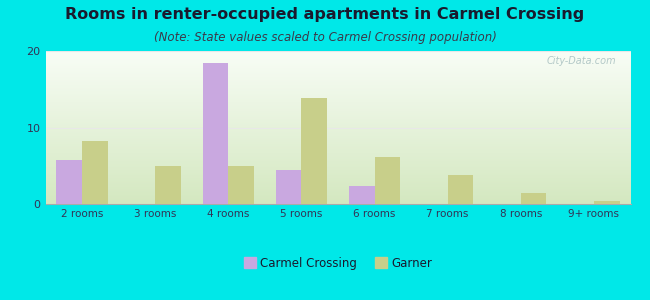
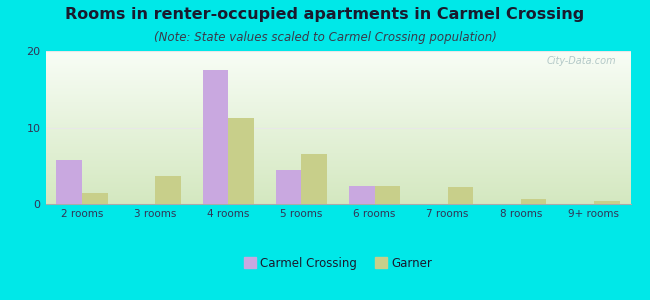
Garner/2 rooms: 8.2 -> 1.5
Garner/3 rooms: 5.0 -> 3.7
Carmel Crossing/4 rooms: 18.4 -> 17.5
Garner/4 rooms: 5.0 -> 11.3
Garner/5 rooms: 13.8 -> 6.5
Garner/6 rooms: 6.2 -> 2.3
Garner/7 rooms: 3.8 -> 2.2
Garner/8 rooms: 1.4 -> 0.6
